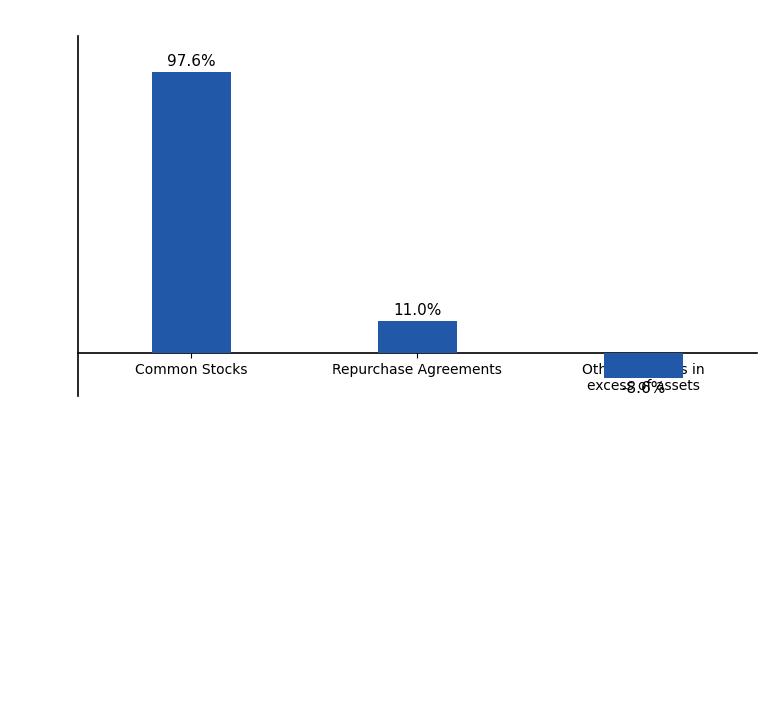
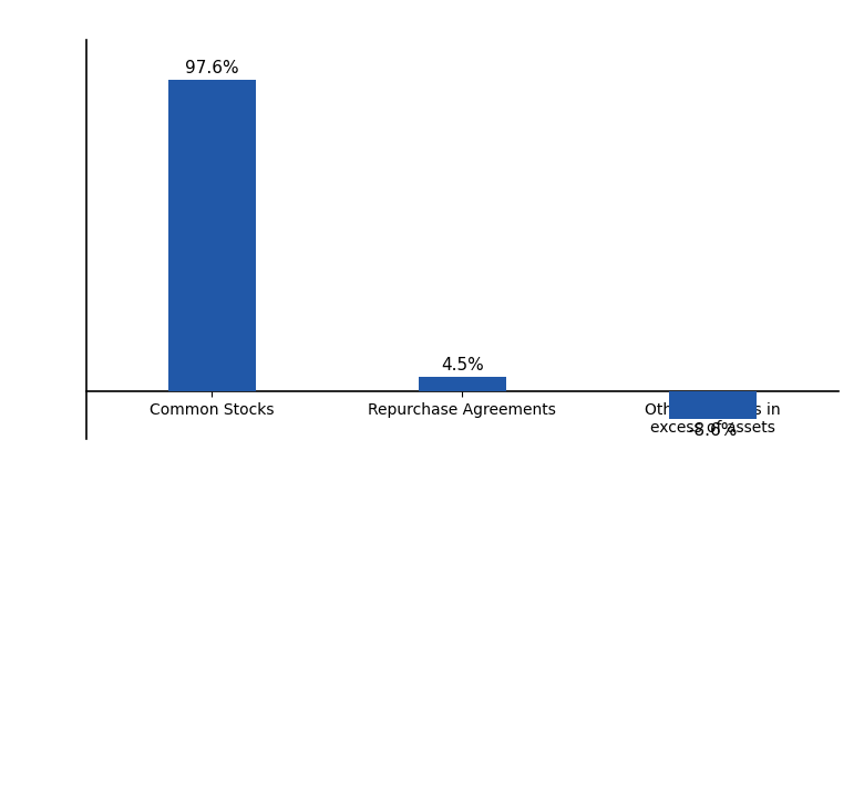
Repurchase Agreements: 11.0% -> 4.5%
